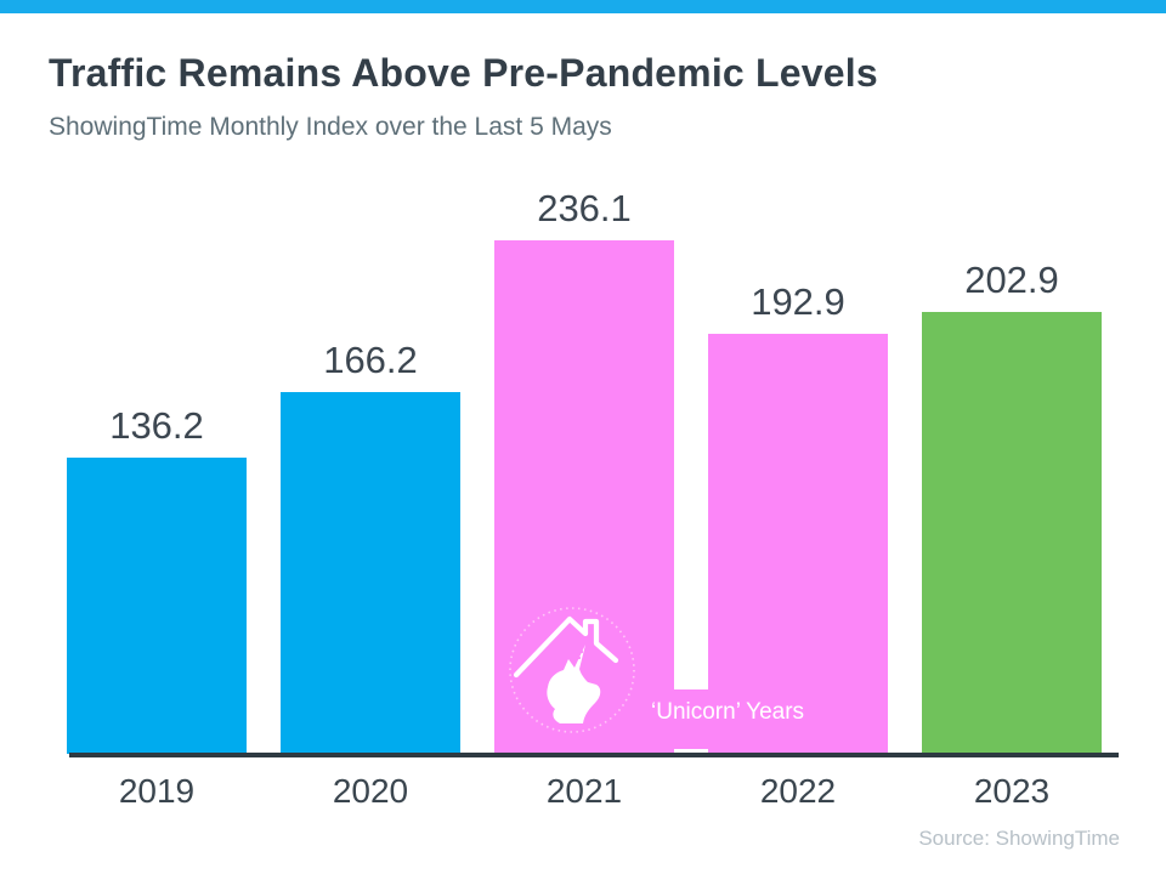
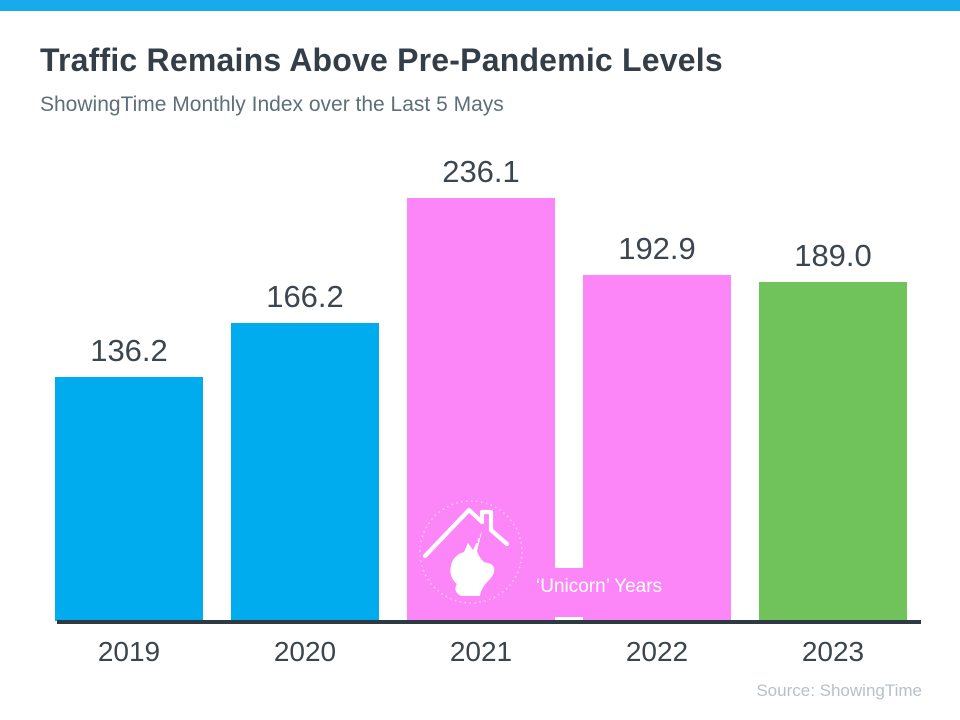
2023: 202.9 -> 189.0
